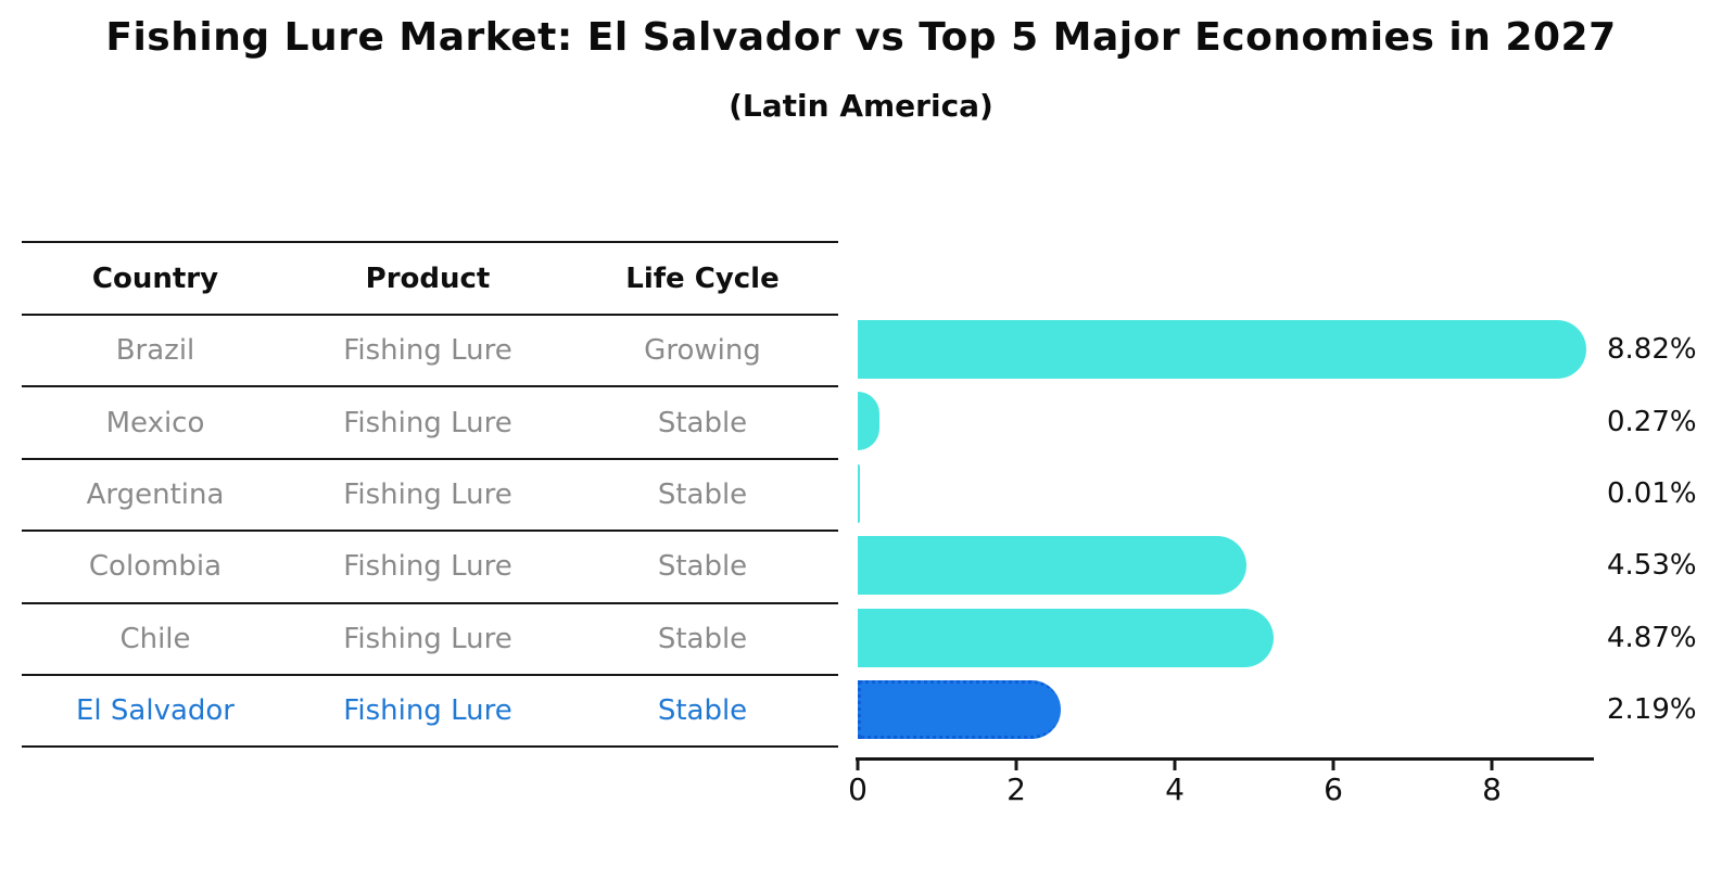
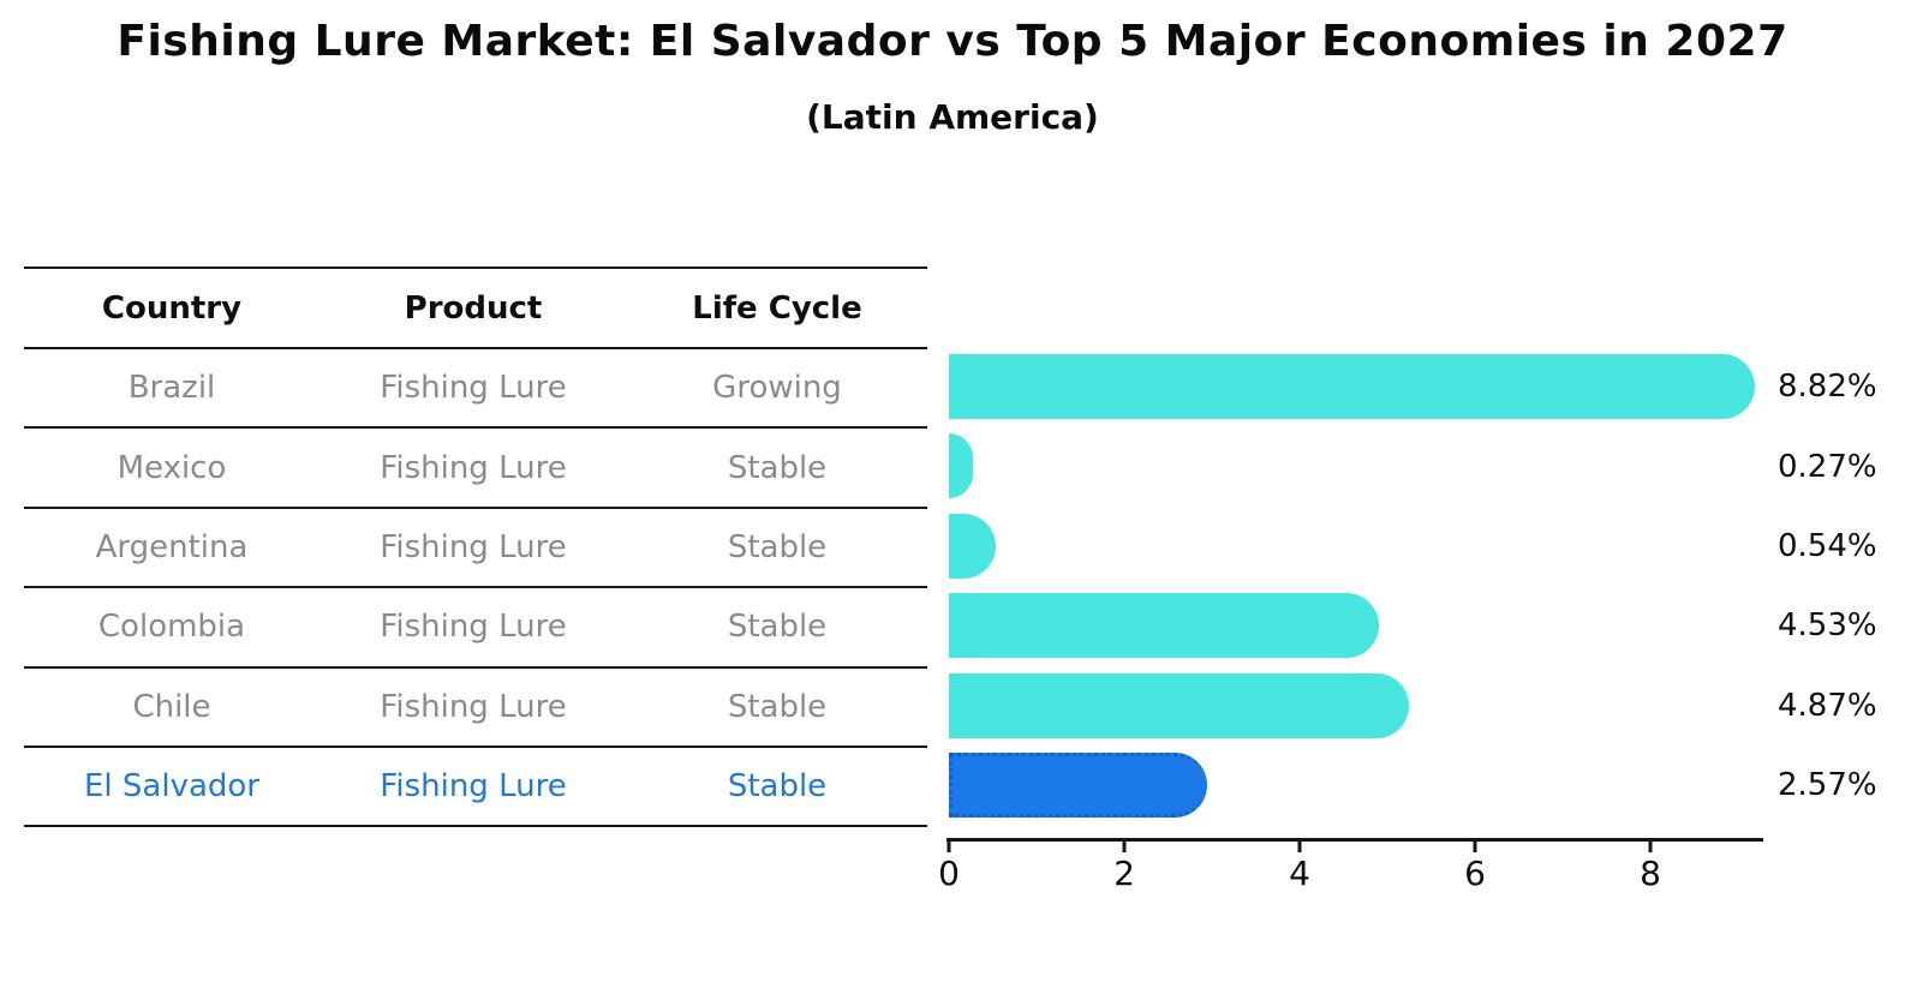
Argentina: 0.01% -> 0.54%
El Salvador: 2.19% -> 2.57%
